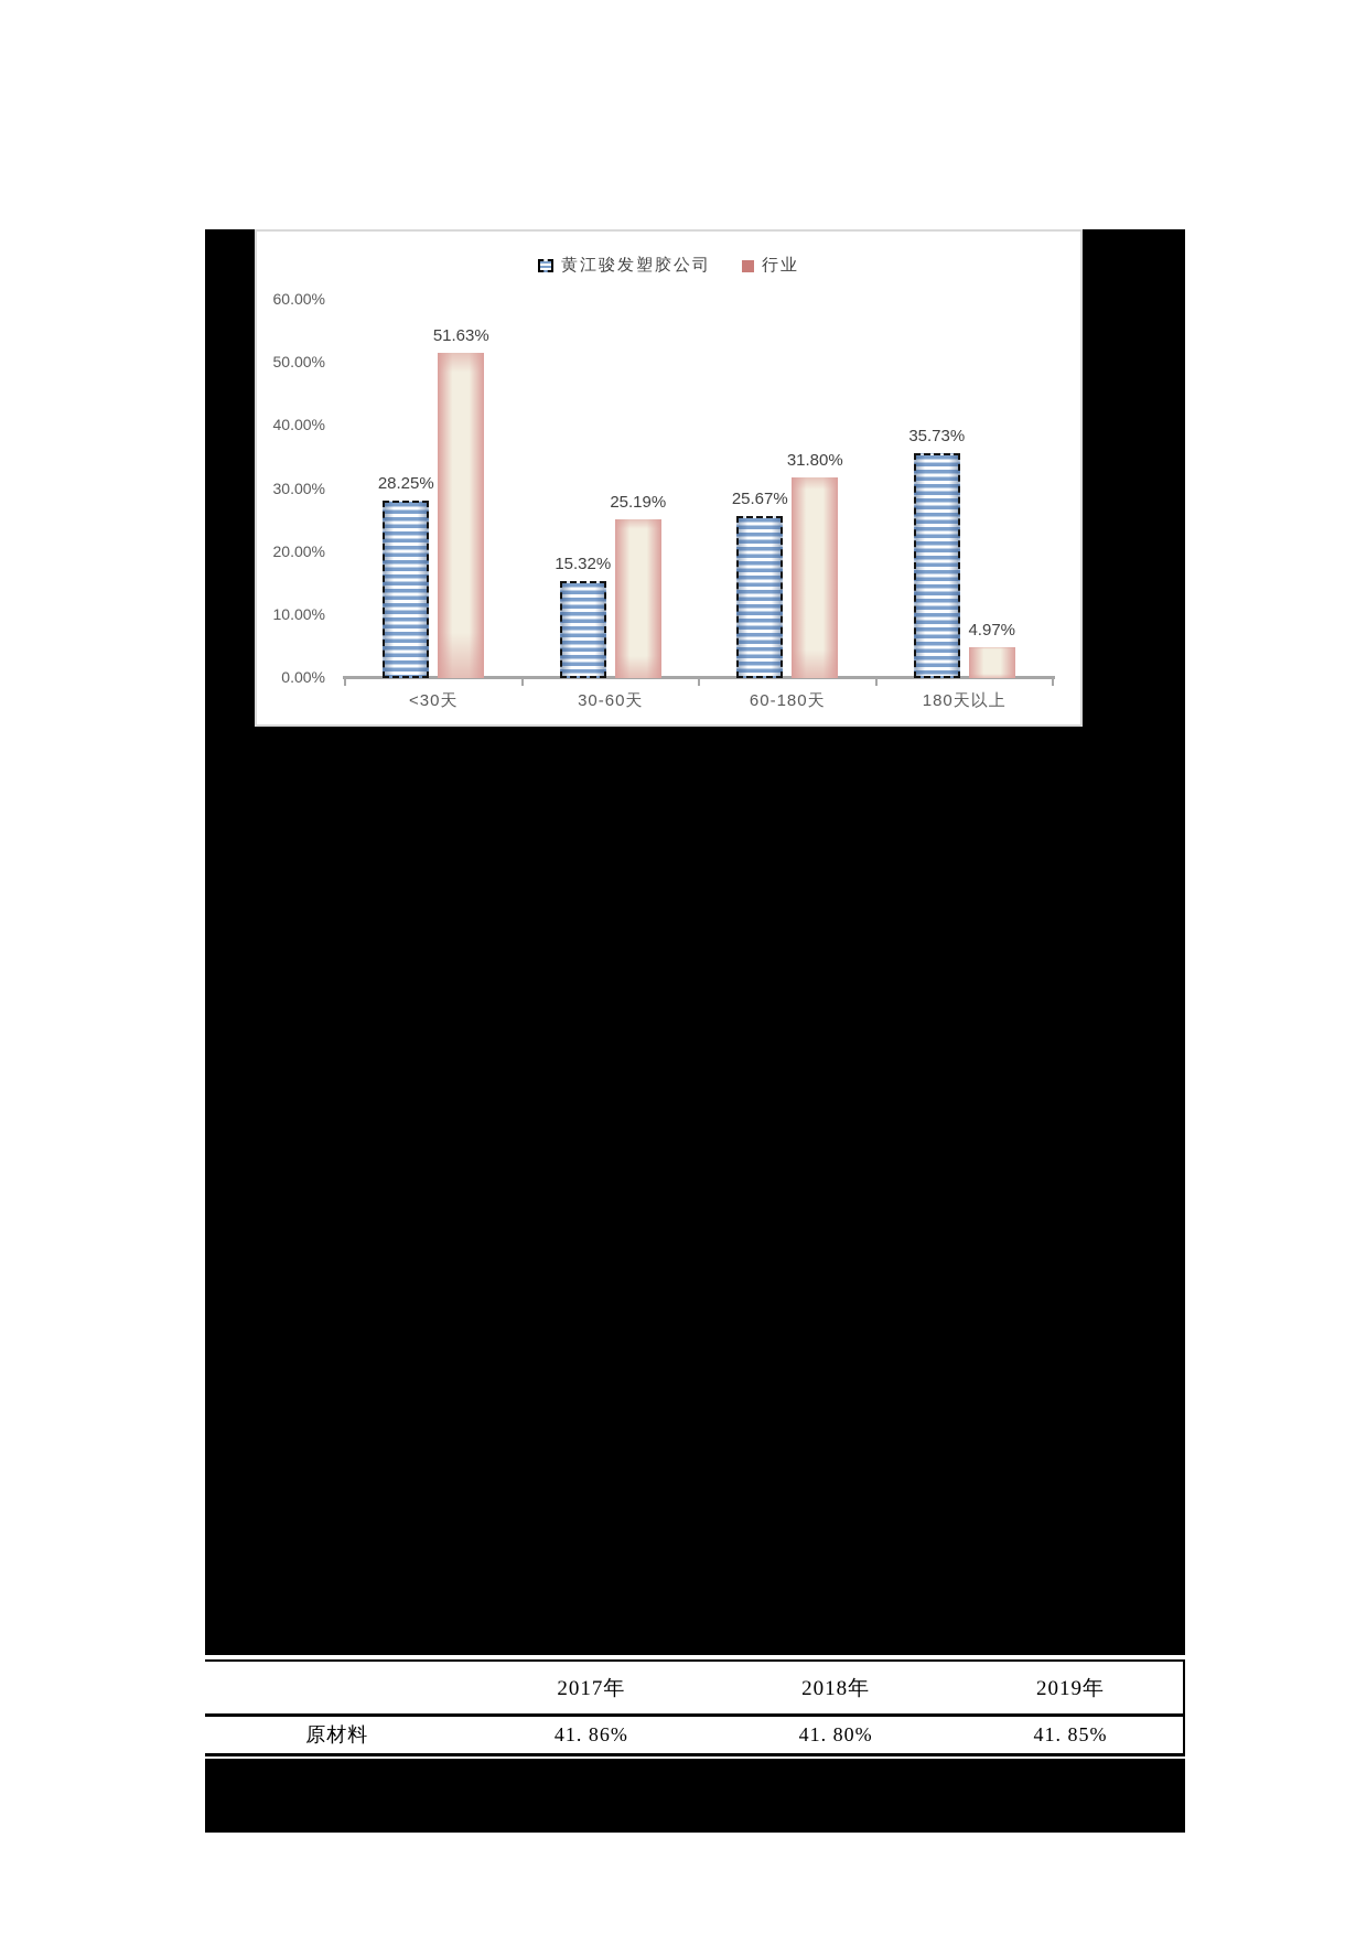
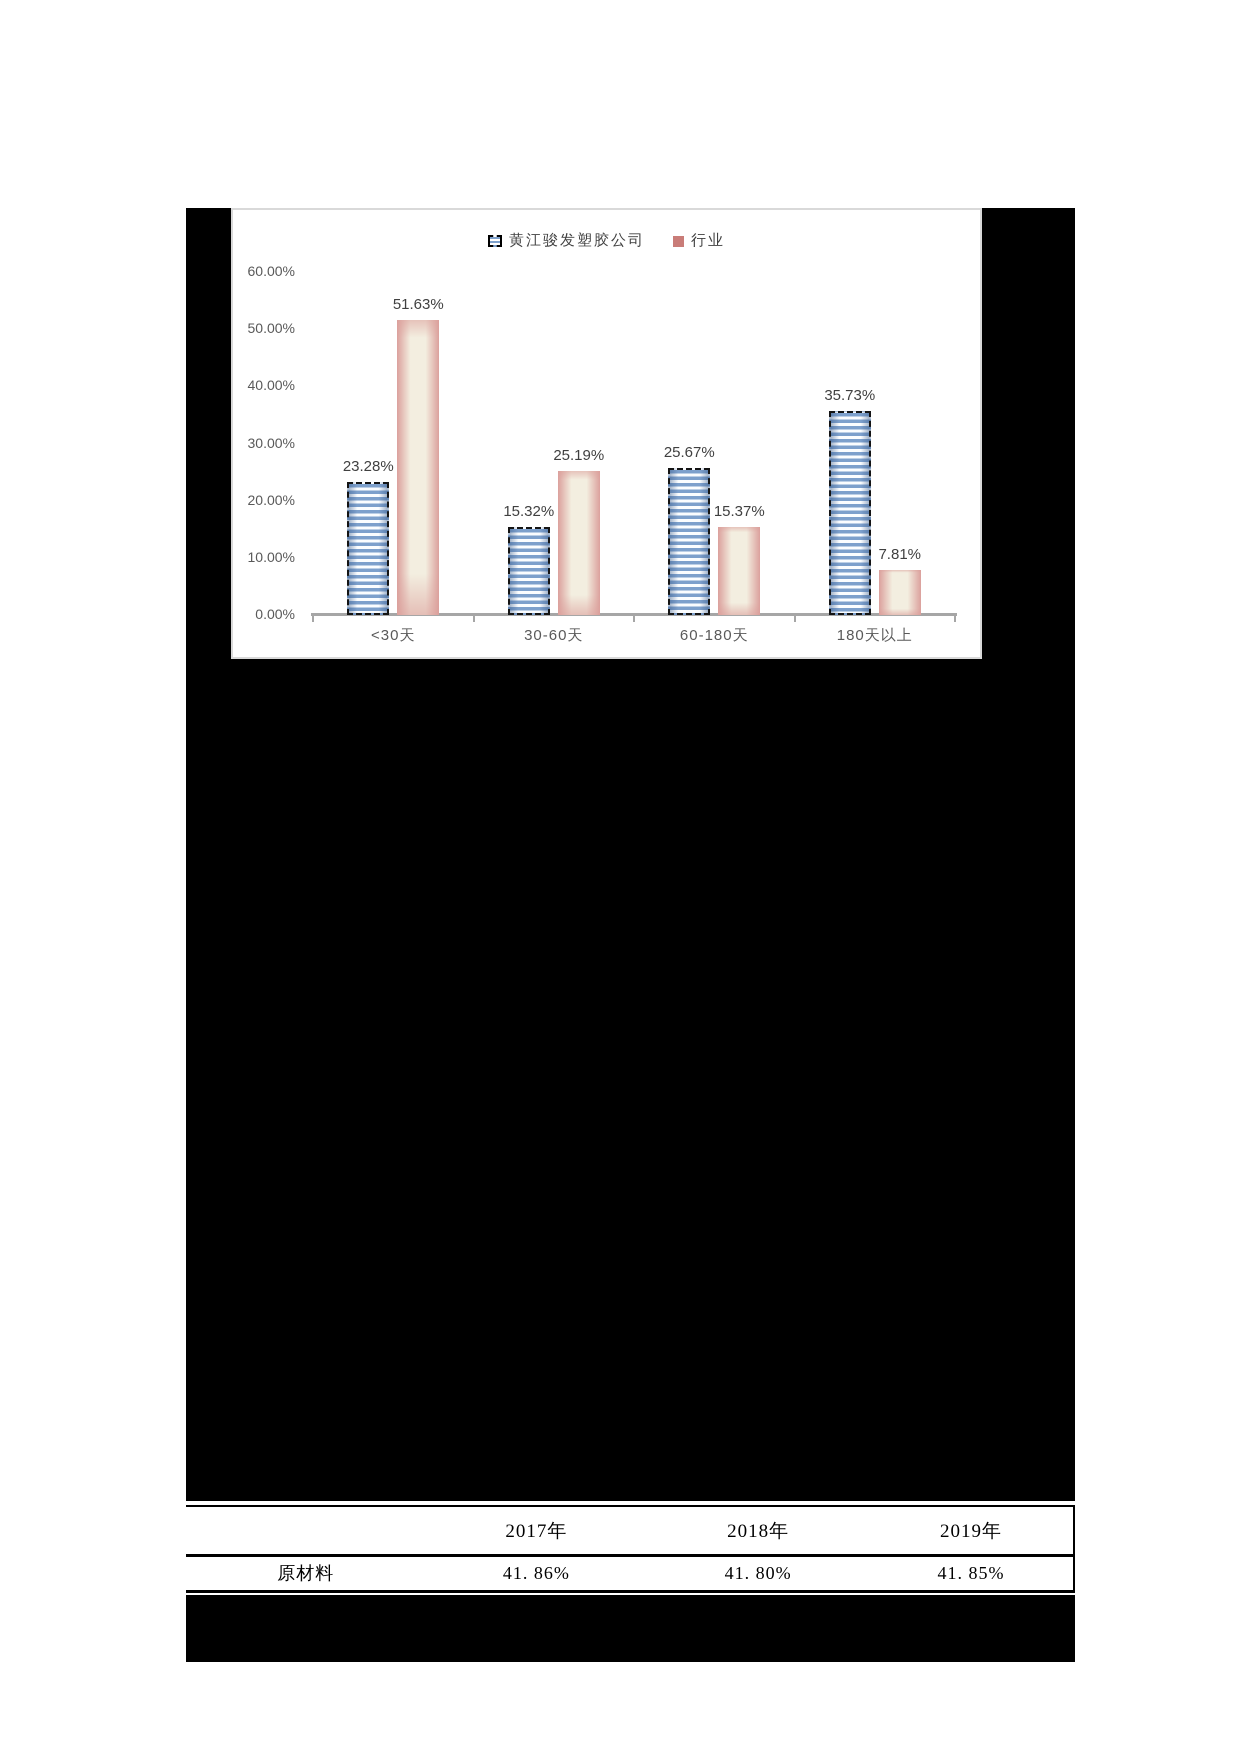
黄江骏发塑胶公司/<30天: 28.25% -> 23.28%
行业/60-180天: 31.80% -> 15.37%
行业/180天以上: 4.97% -> 7.81%
